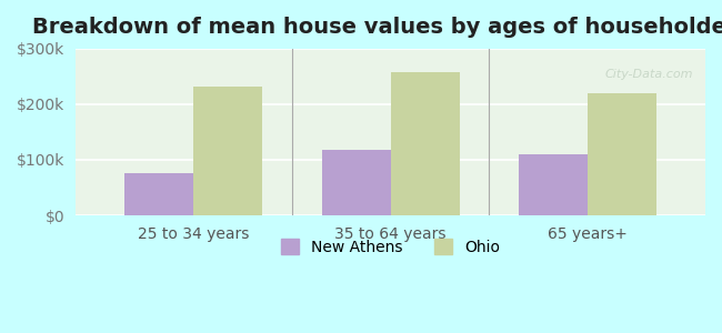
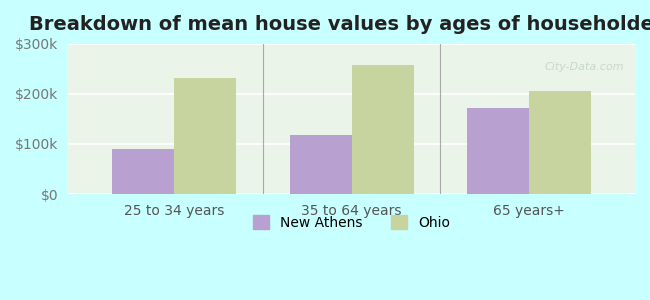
New Athens/25 to 34 years: $75k -> $90k
New Athens/65 years+: $110k -> $172k
Ohio/65 years+: $220k -> $206k
